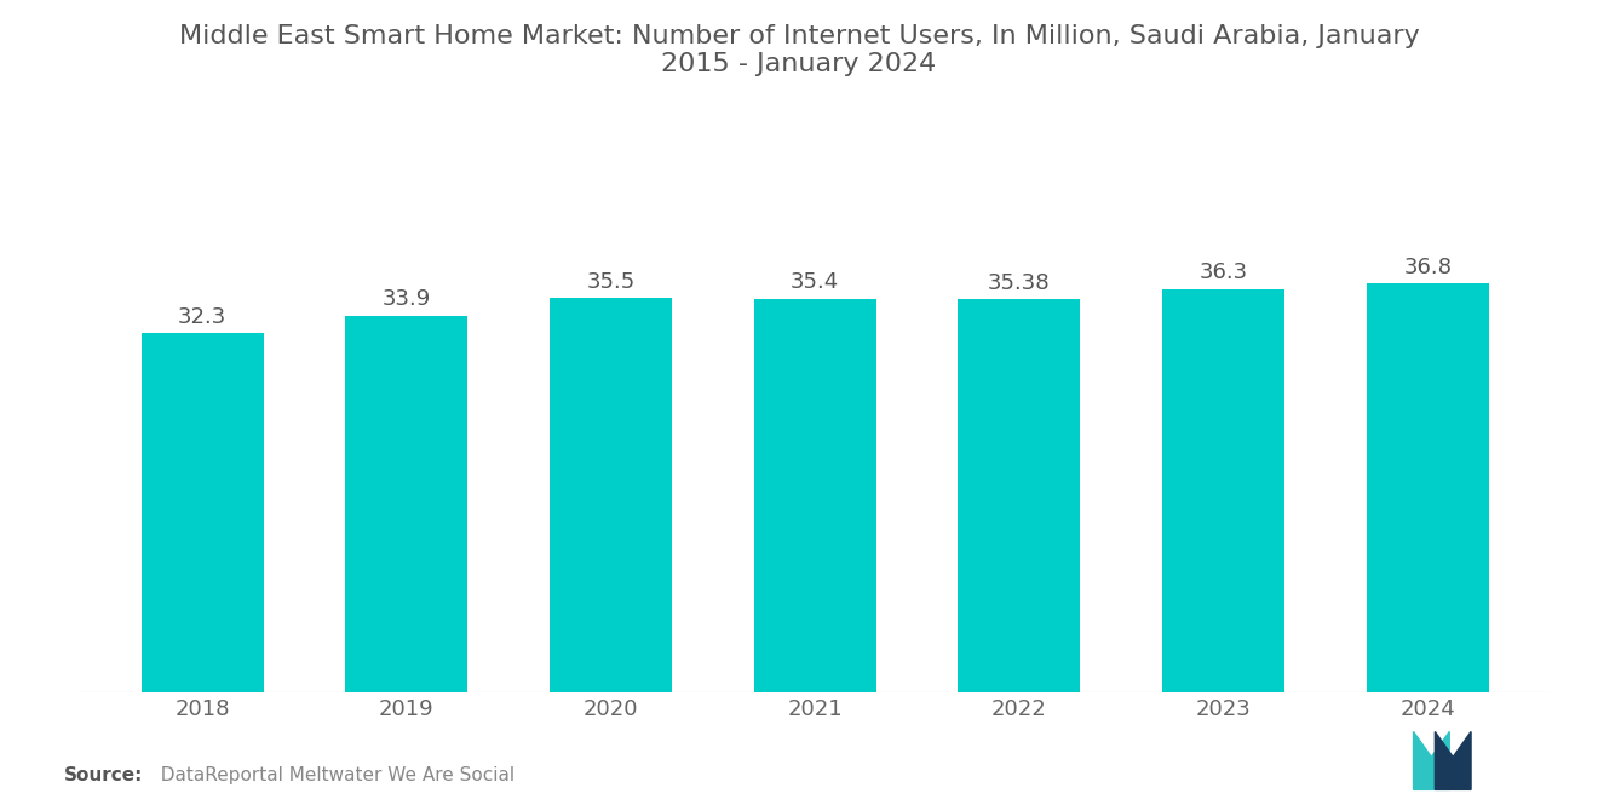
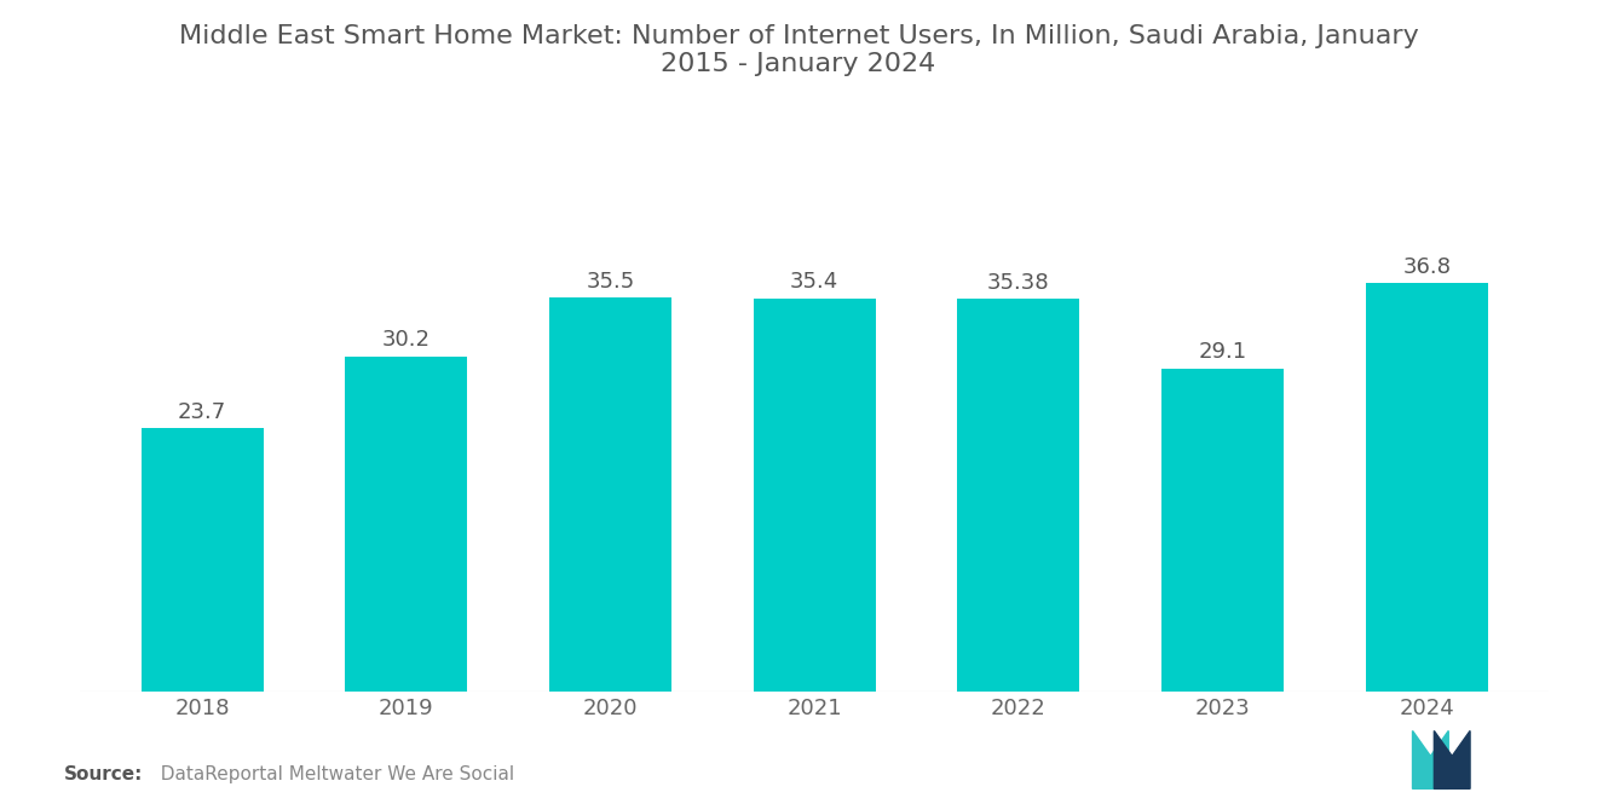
2018: 32.3 -> 23.7
2019: 33.9 -> 30.2
2023: 36.3 -> 29.1
